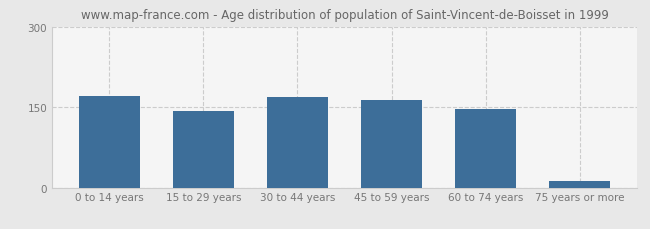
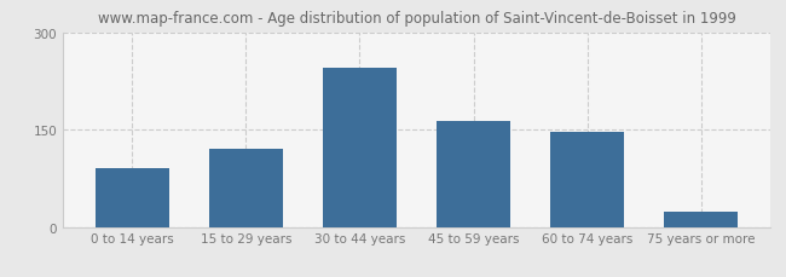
0 to 14 years: 170 -> 90
15 to 29 years: 142 -> 120
30 to 44 years: 168 -> 246
75 years or more: 12 -> 24
